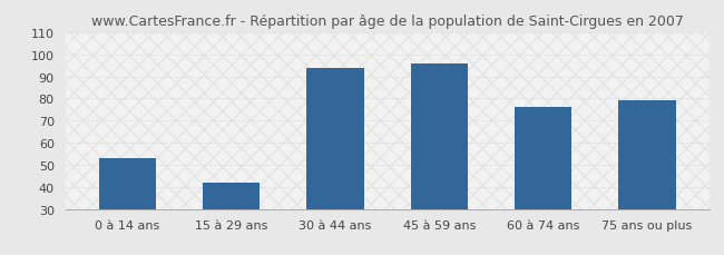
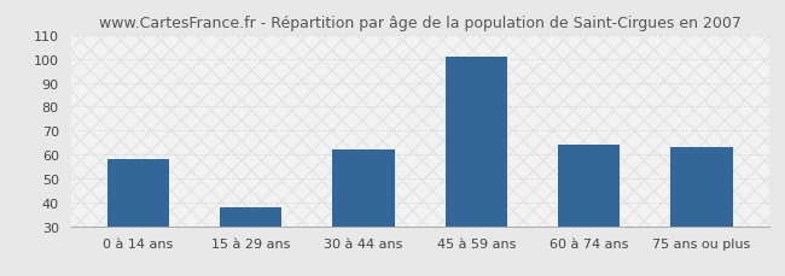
0 à 14 ans: 53 -> 58
15 à 29 ans: 42 -> 38
30 à 44 ans: 94 -> 62
45 à 59 ans: 96 -> 101
60 à 74 ans: 76 -> 64
75 ans ou plus: 79 -> 63
